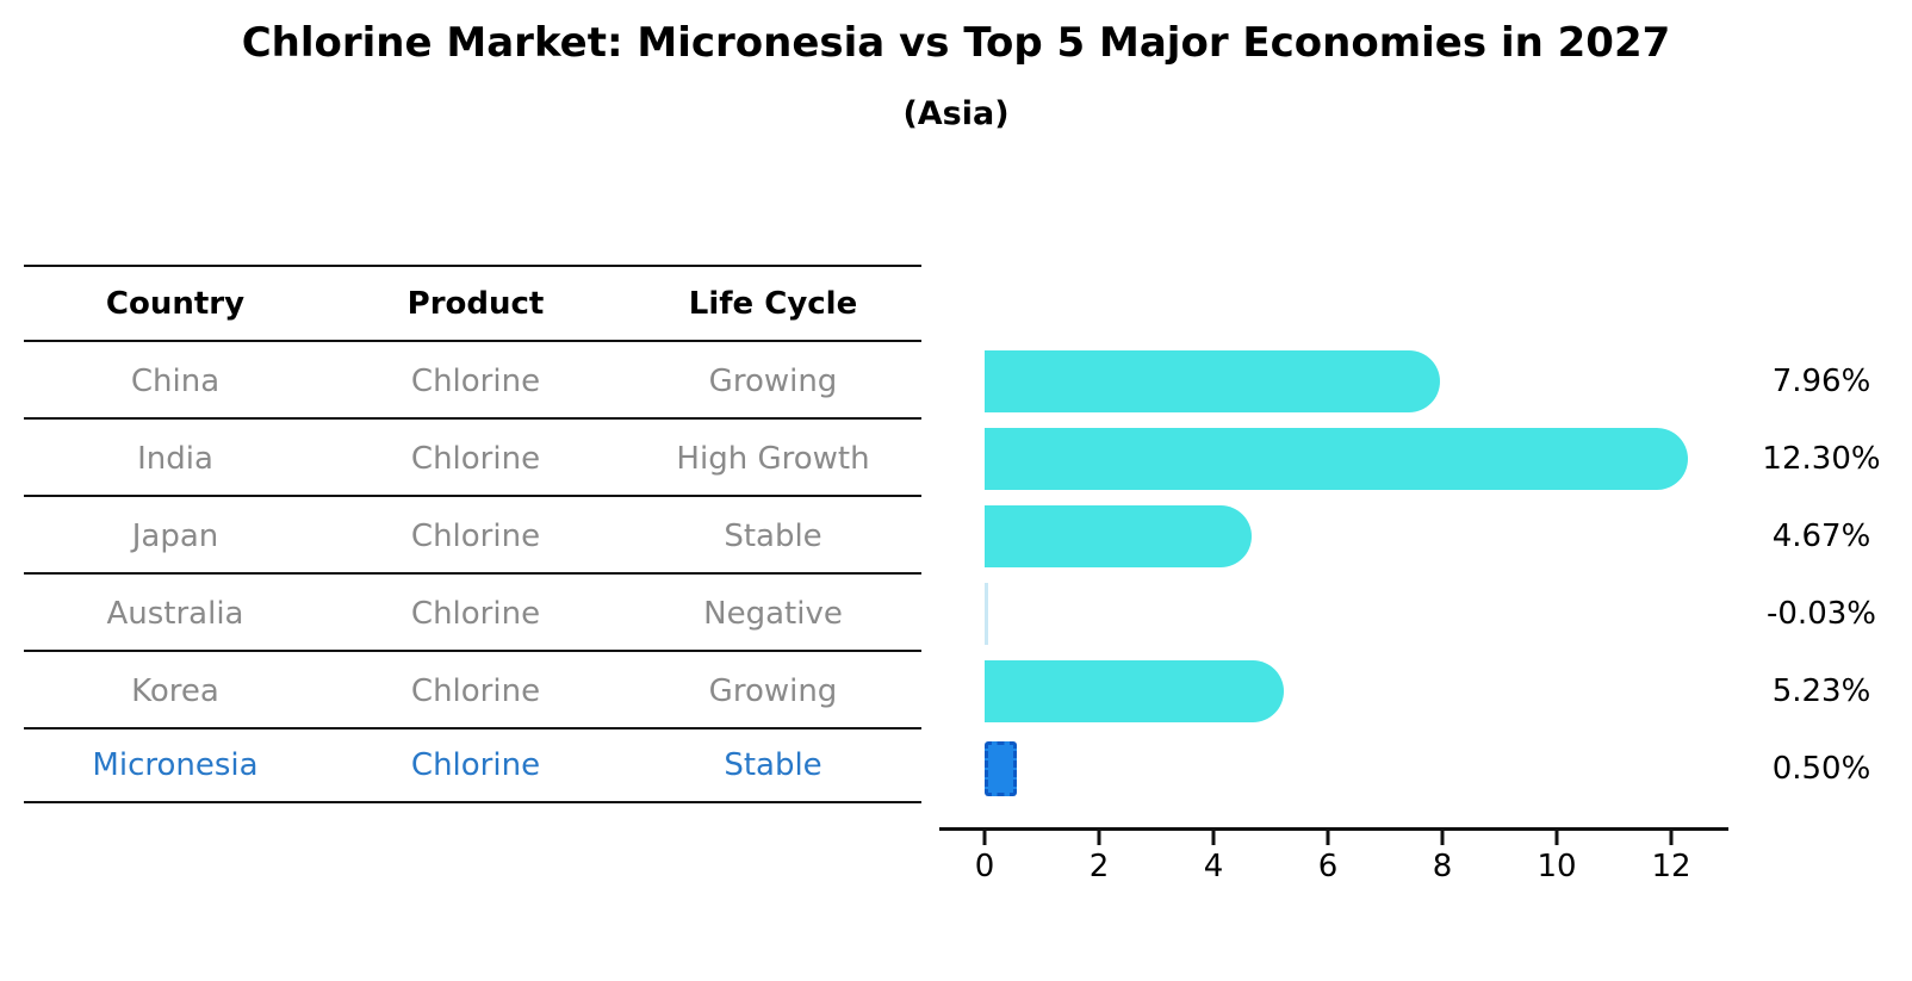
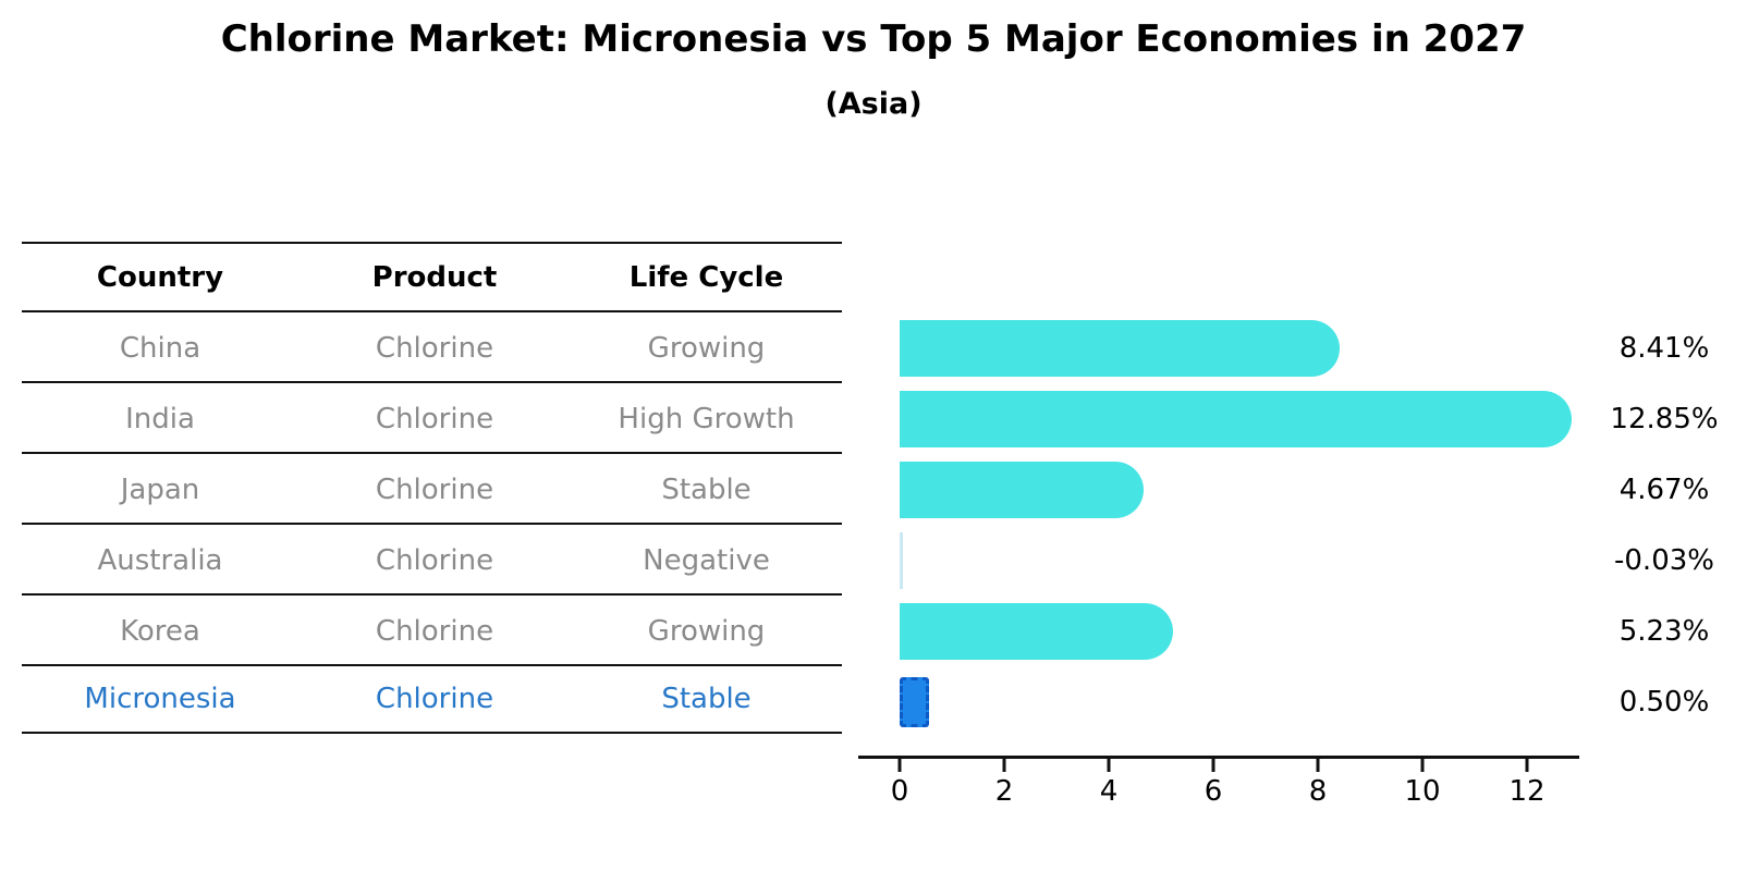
China: 7.96% -> 8.41%
India: 12.30% -> 12.85%
